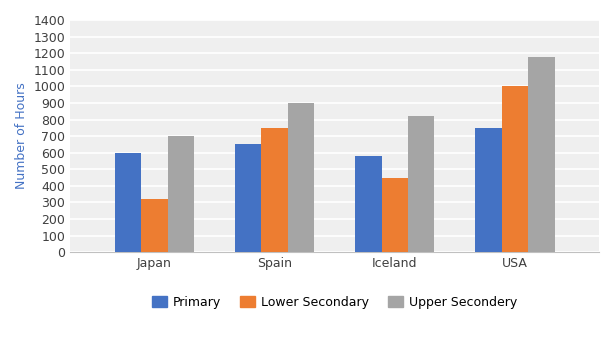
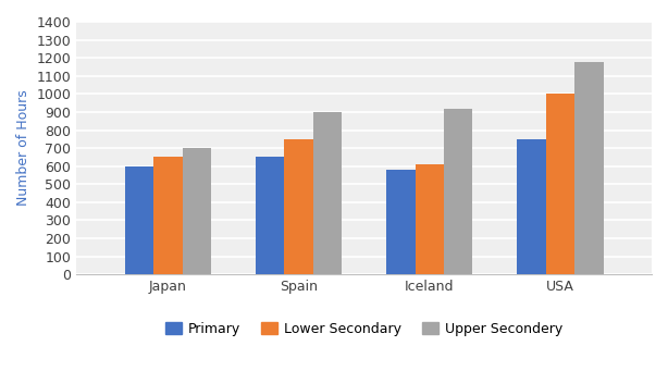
Lower Secondary/Japan: 320 -> 650
Lower Secondary/Iceland: 450 -> 610
Upper Secondery/Iceland: 820 -> 920
